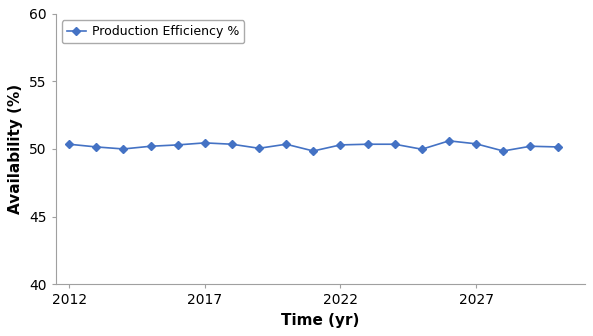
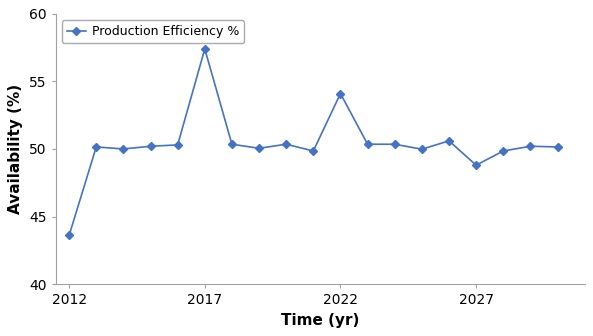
2012: 50.4 -> 43.6
2017: 50.5 -> 57.4
2022: 50.3 -> 54.1
2027: 50.4 -> 48.8
